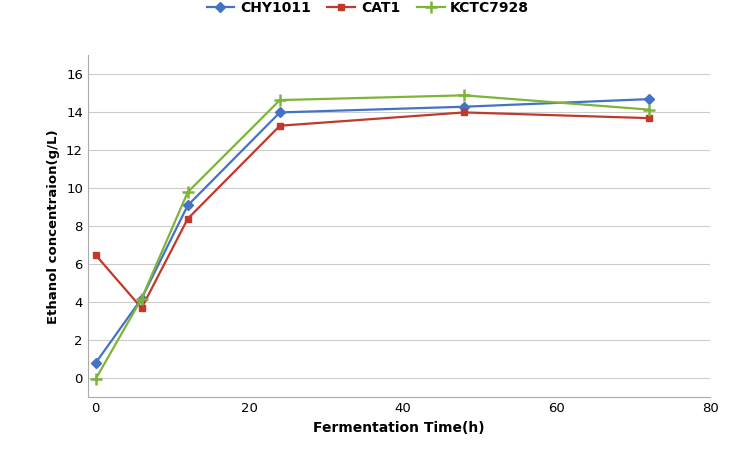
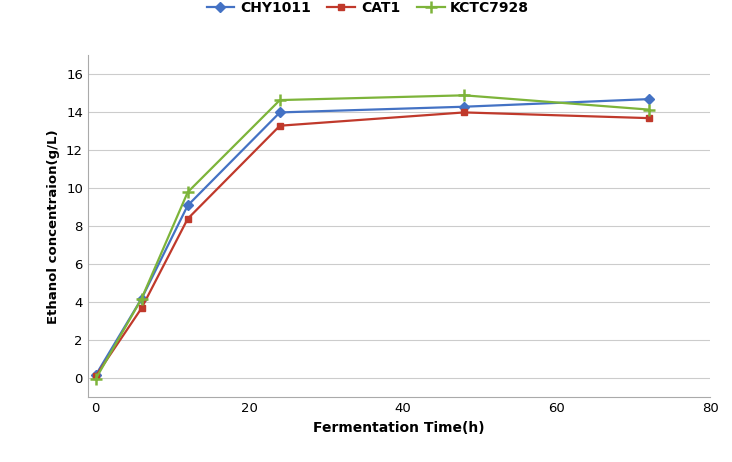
CHY1011/0: 0.8 -> 0.1
CAT1/0: 6.5 -> 0.1
